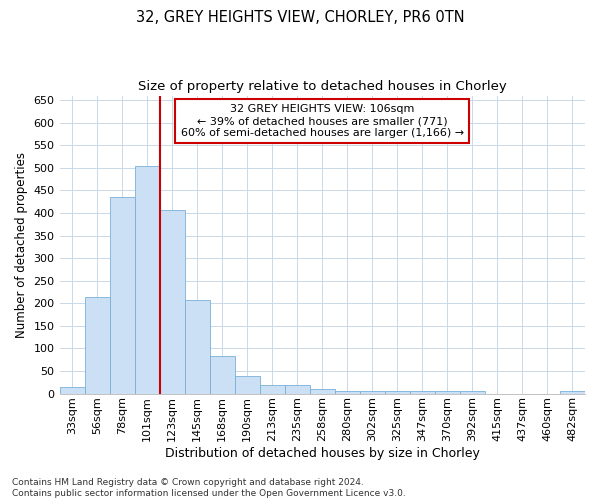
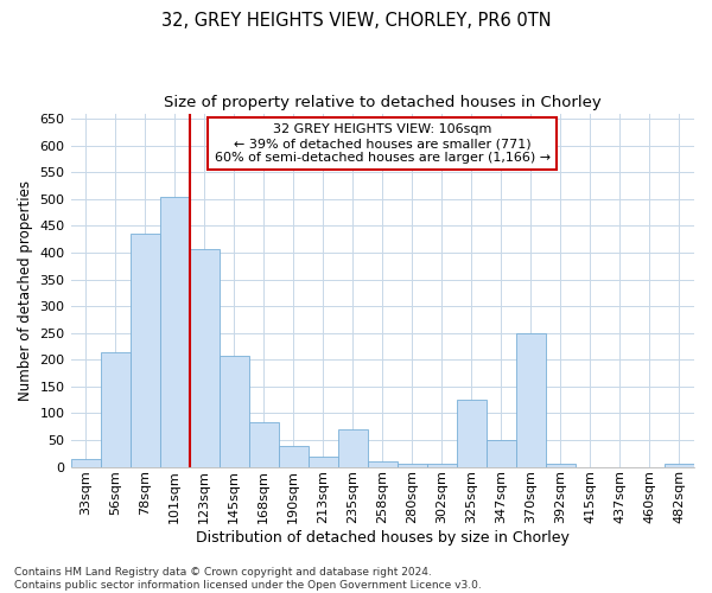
235sqm: 18 -> 70
325sqm: 5 -> 125
347sqm: 5 -> 50
370sqm: 5 -> 250
